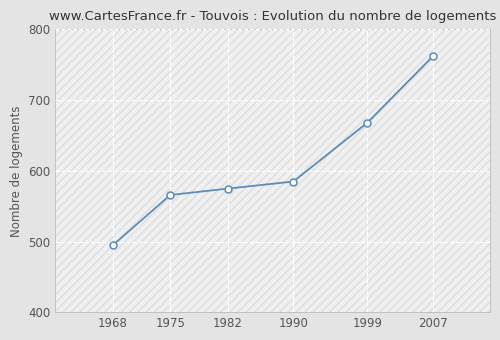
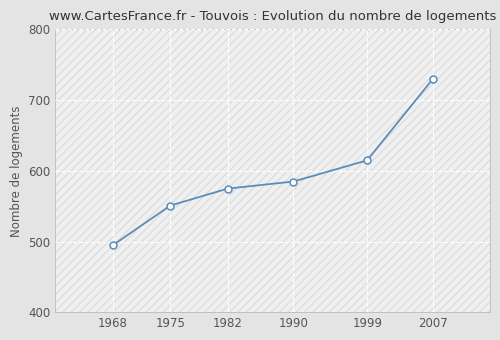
1975: 566 -> 551
1999: 668 -> 615
2007: 762 -> 730
